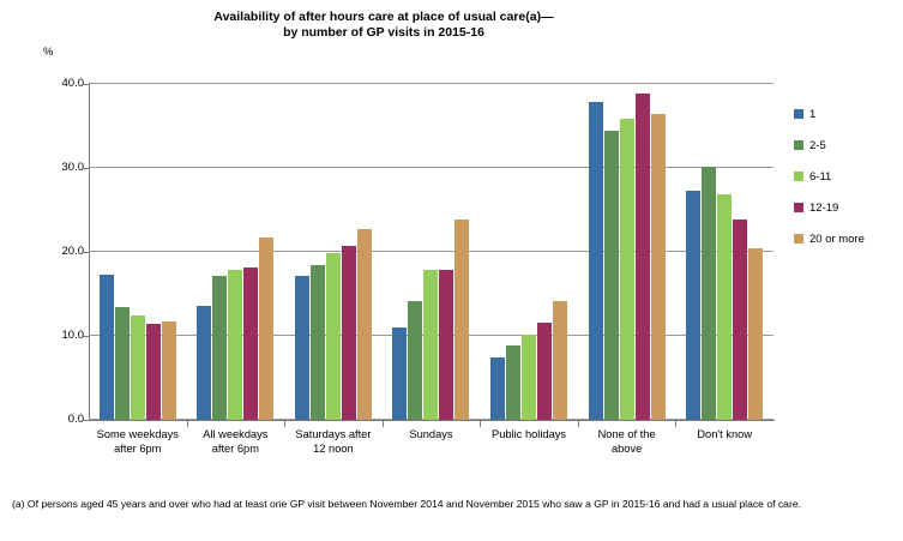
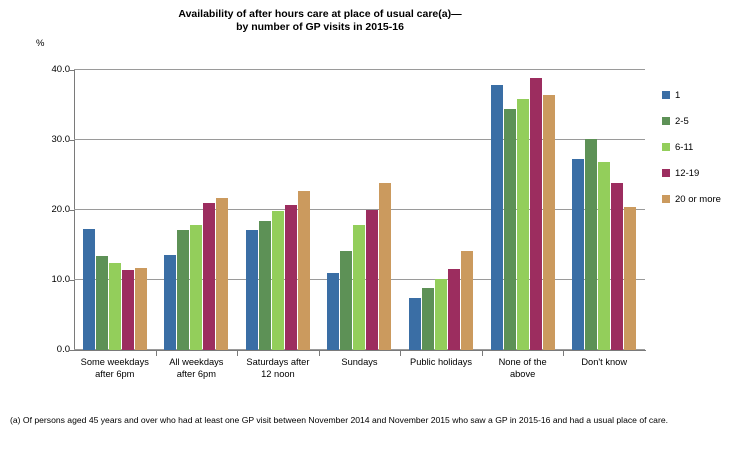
12-19/All weekdays after 6pm: 18 -> 21
12-19/Sundays: 18 -> 20
